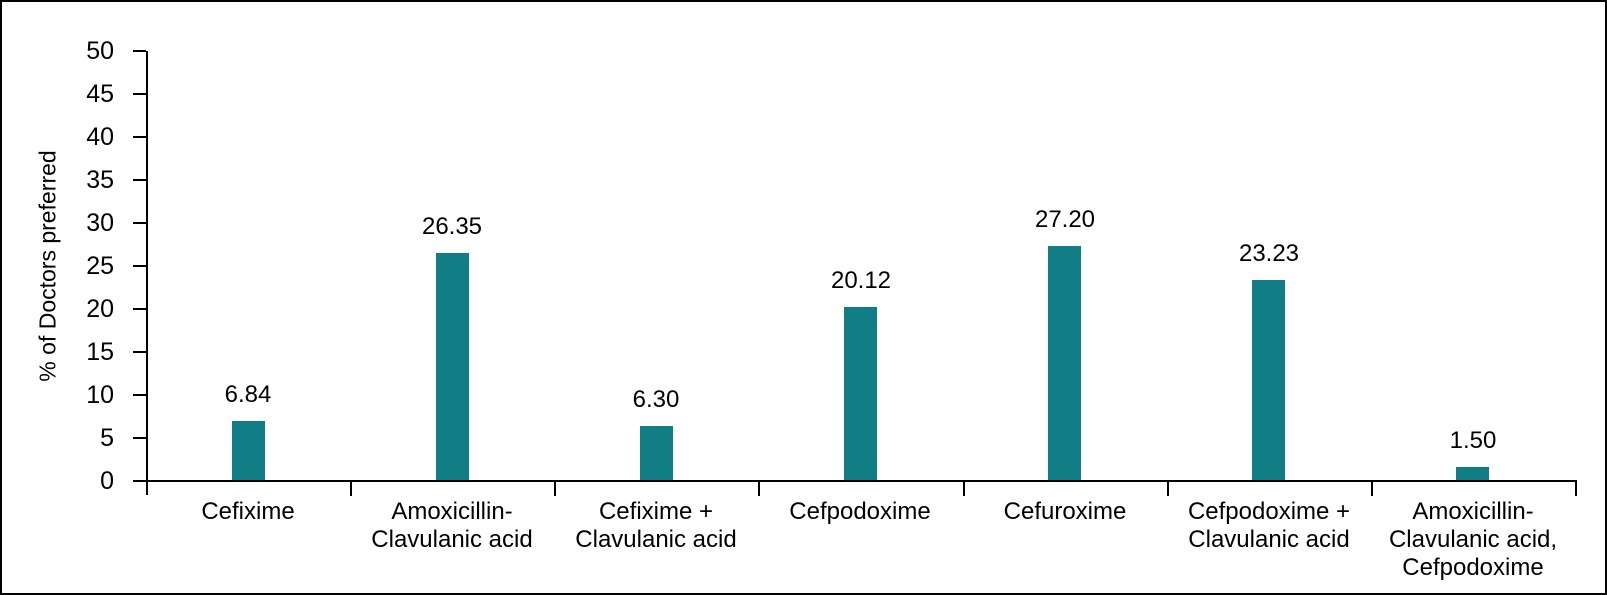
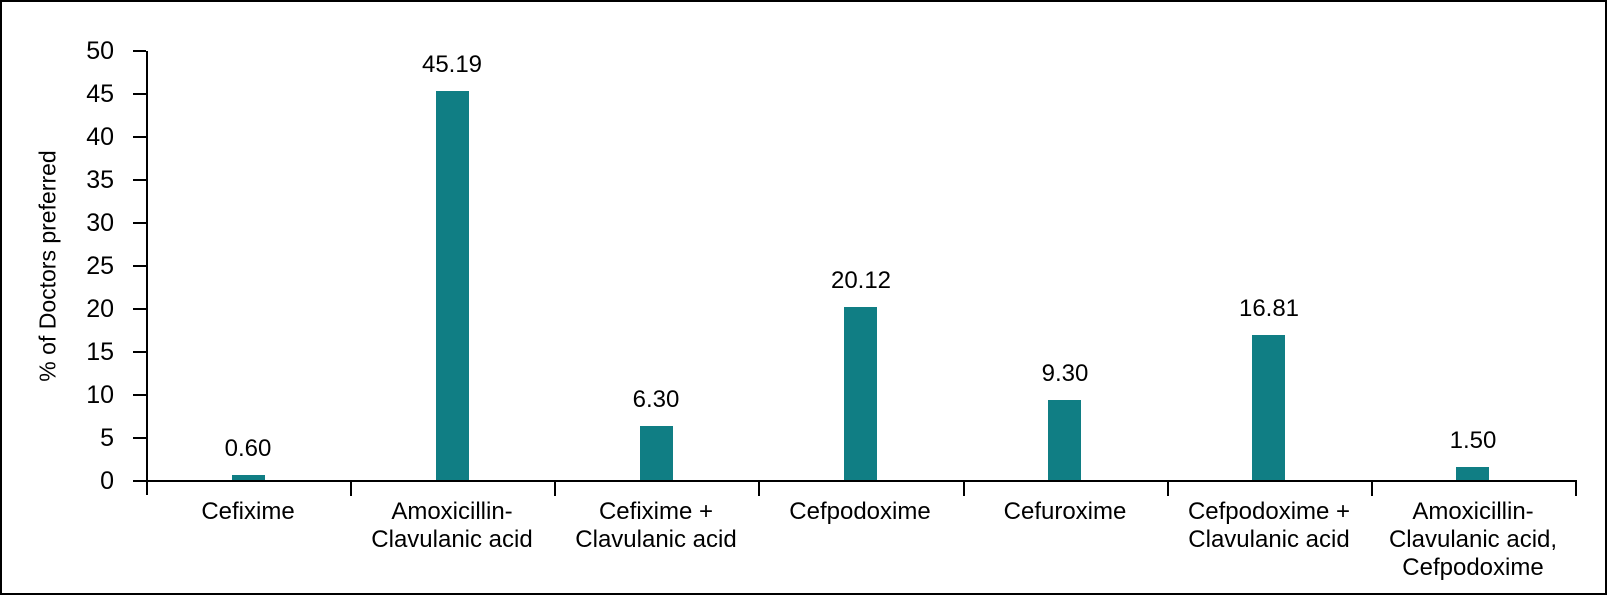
Cefixime: 6.84 -> 0.60
Amoxicillin- Clavulanic acid: 26.35 -> 45.19
Cefuroxime: 27.20 -> 9.30
Cefpodoxime + Clavulanic acid: 23.23 -> 16.81
